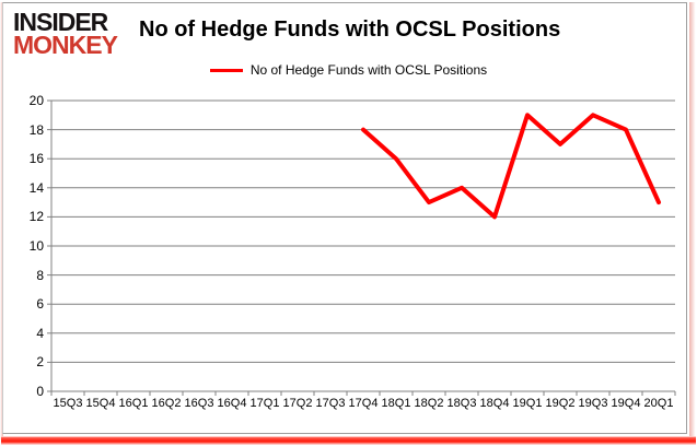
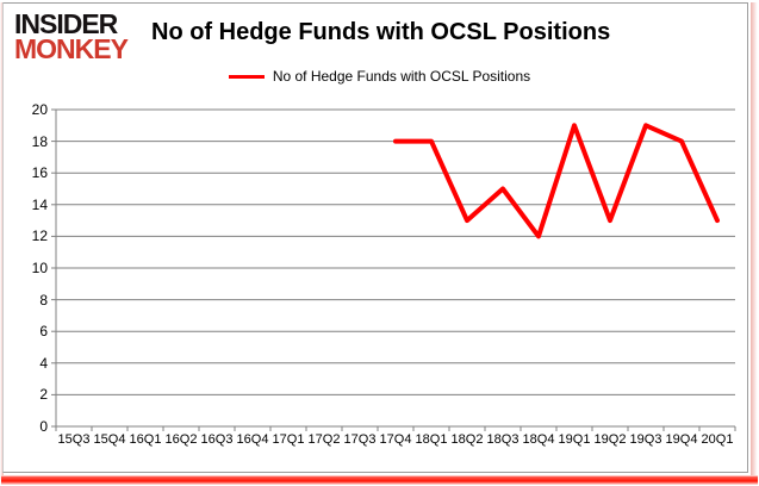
18Q1: 16 -> 18
18Q3: 14 -> 15
19Q2: 17 -> 13
